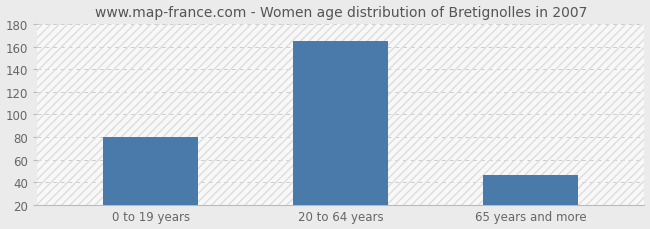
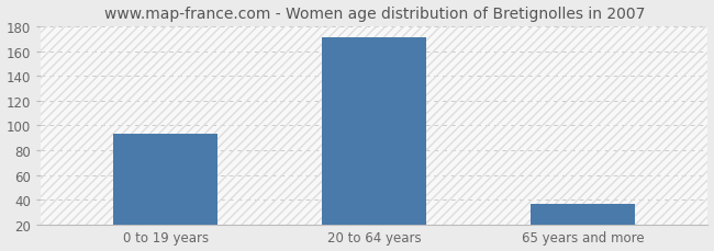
0 to 19 years: 80 -> 93
20 to 64 years: 165 -> 171
65 years and more: 46 -> 37
